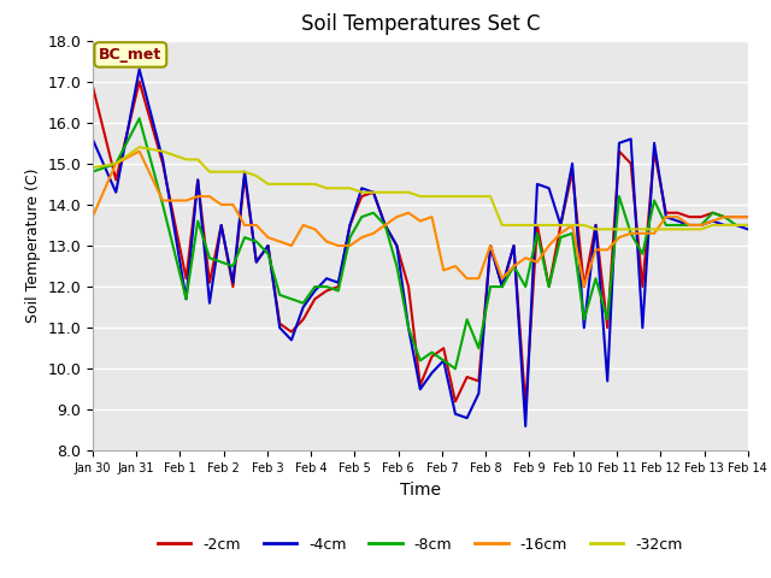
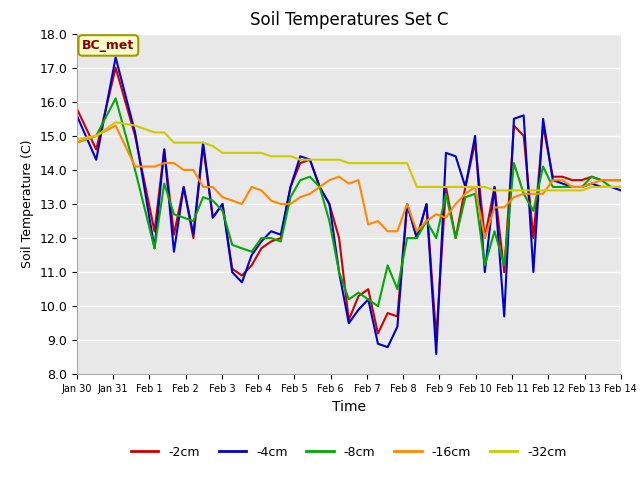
-2cm/Jan 30: 16.9 -> 15.8
-16cm/Jan 30: 13.7 -> 14.8
